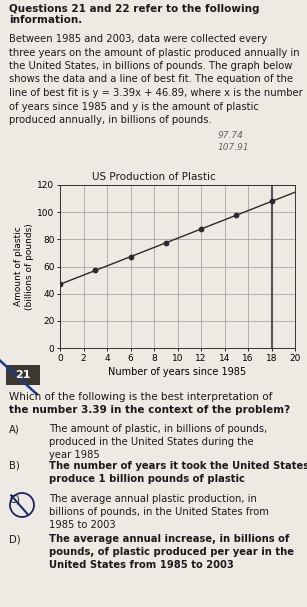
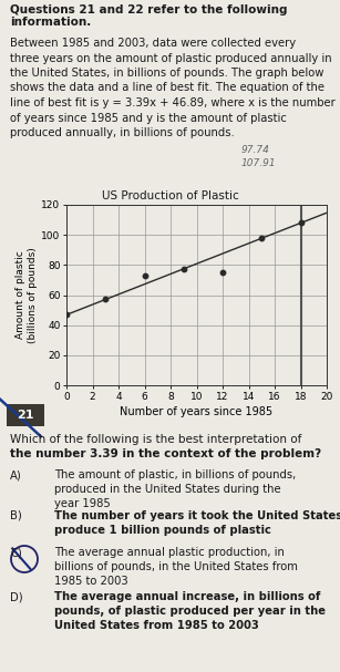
6: 67 -> 73
12: 88 -> 75
